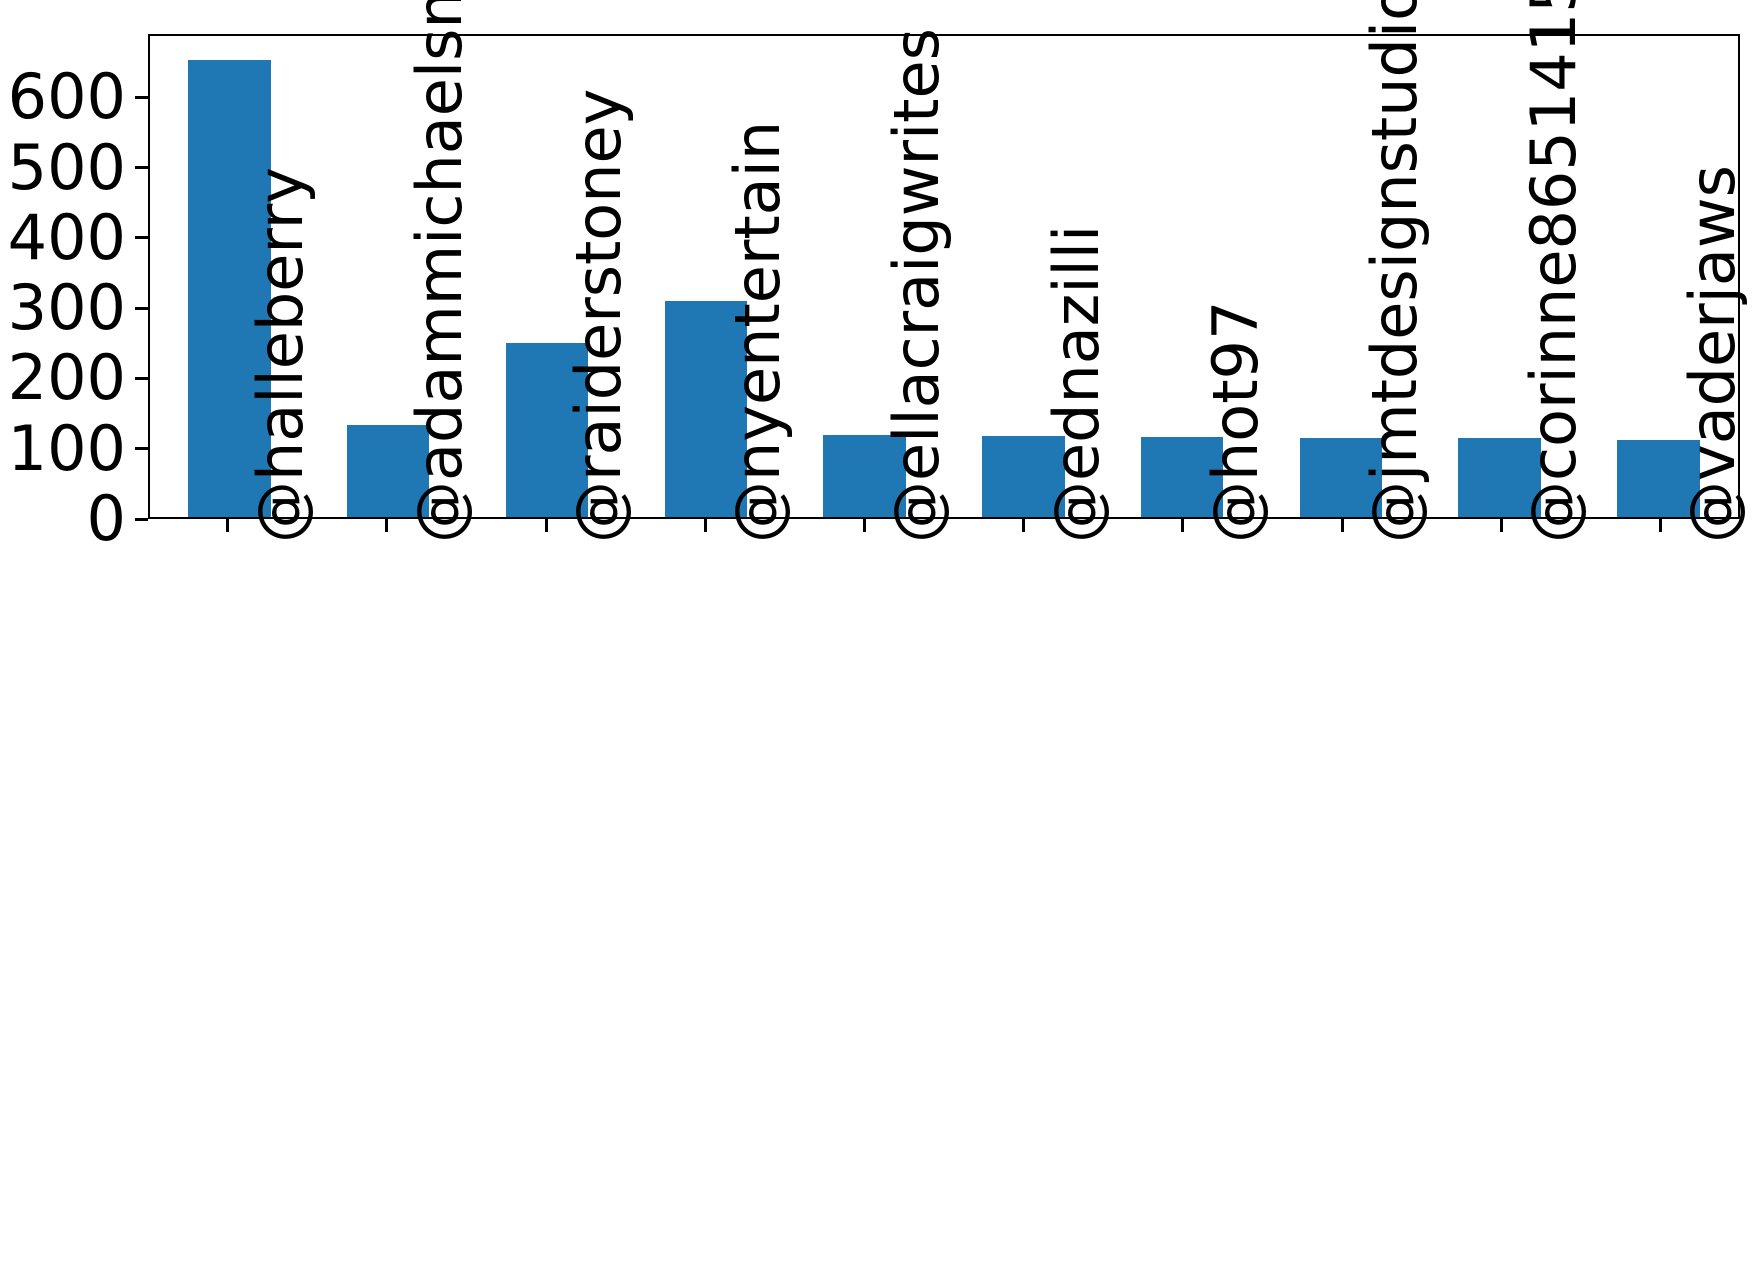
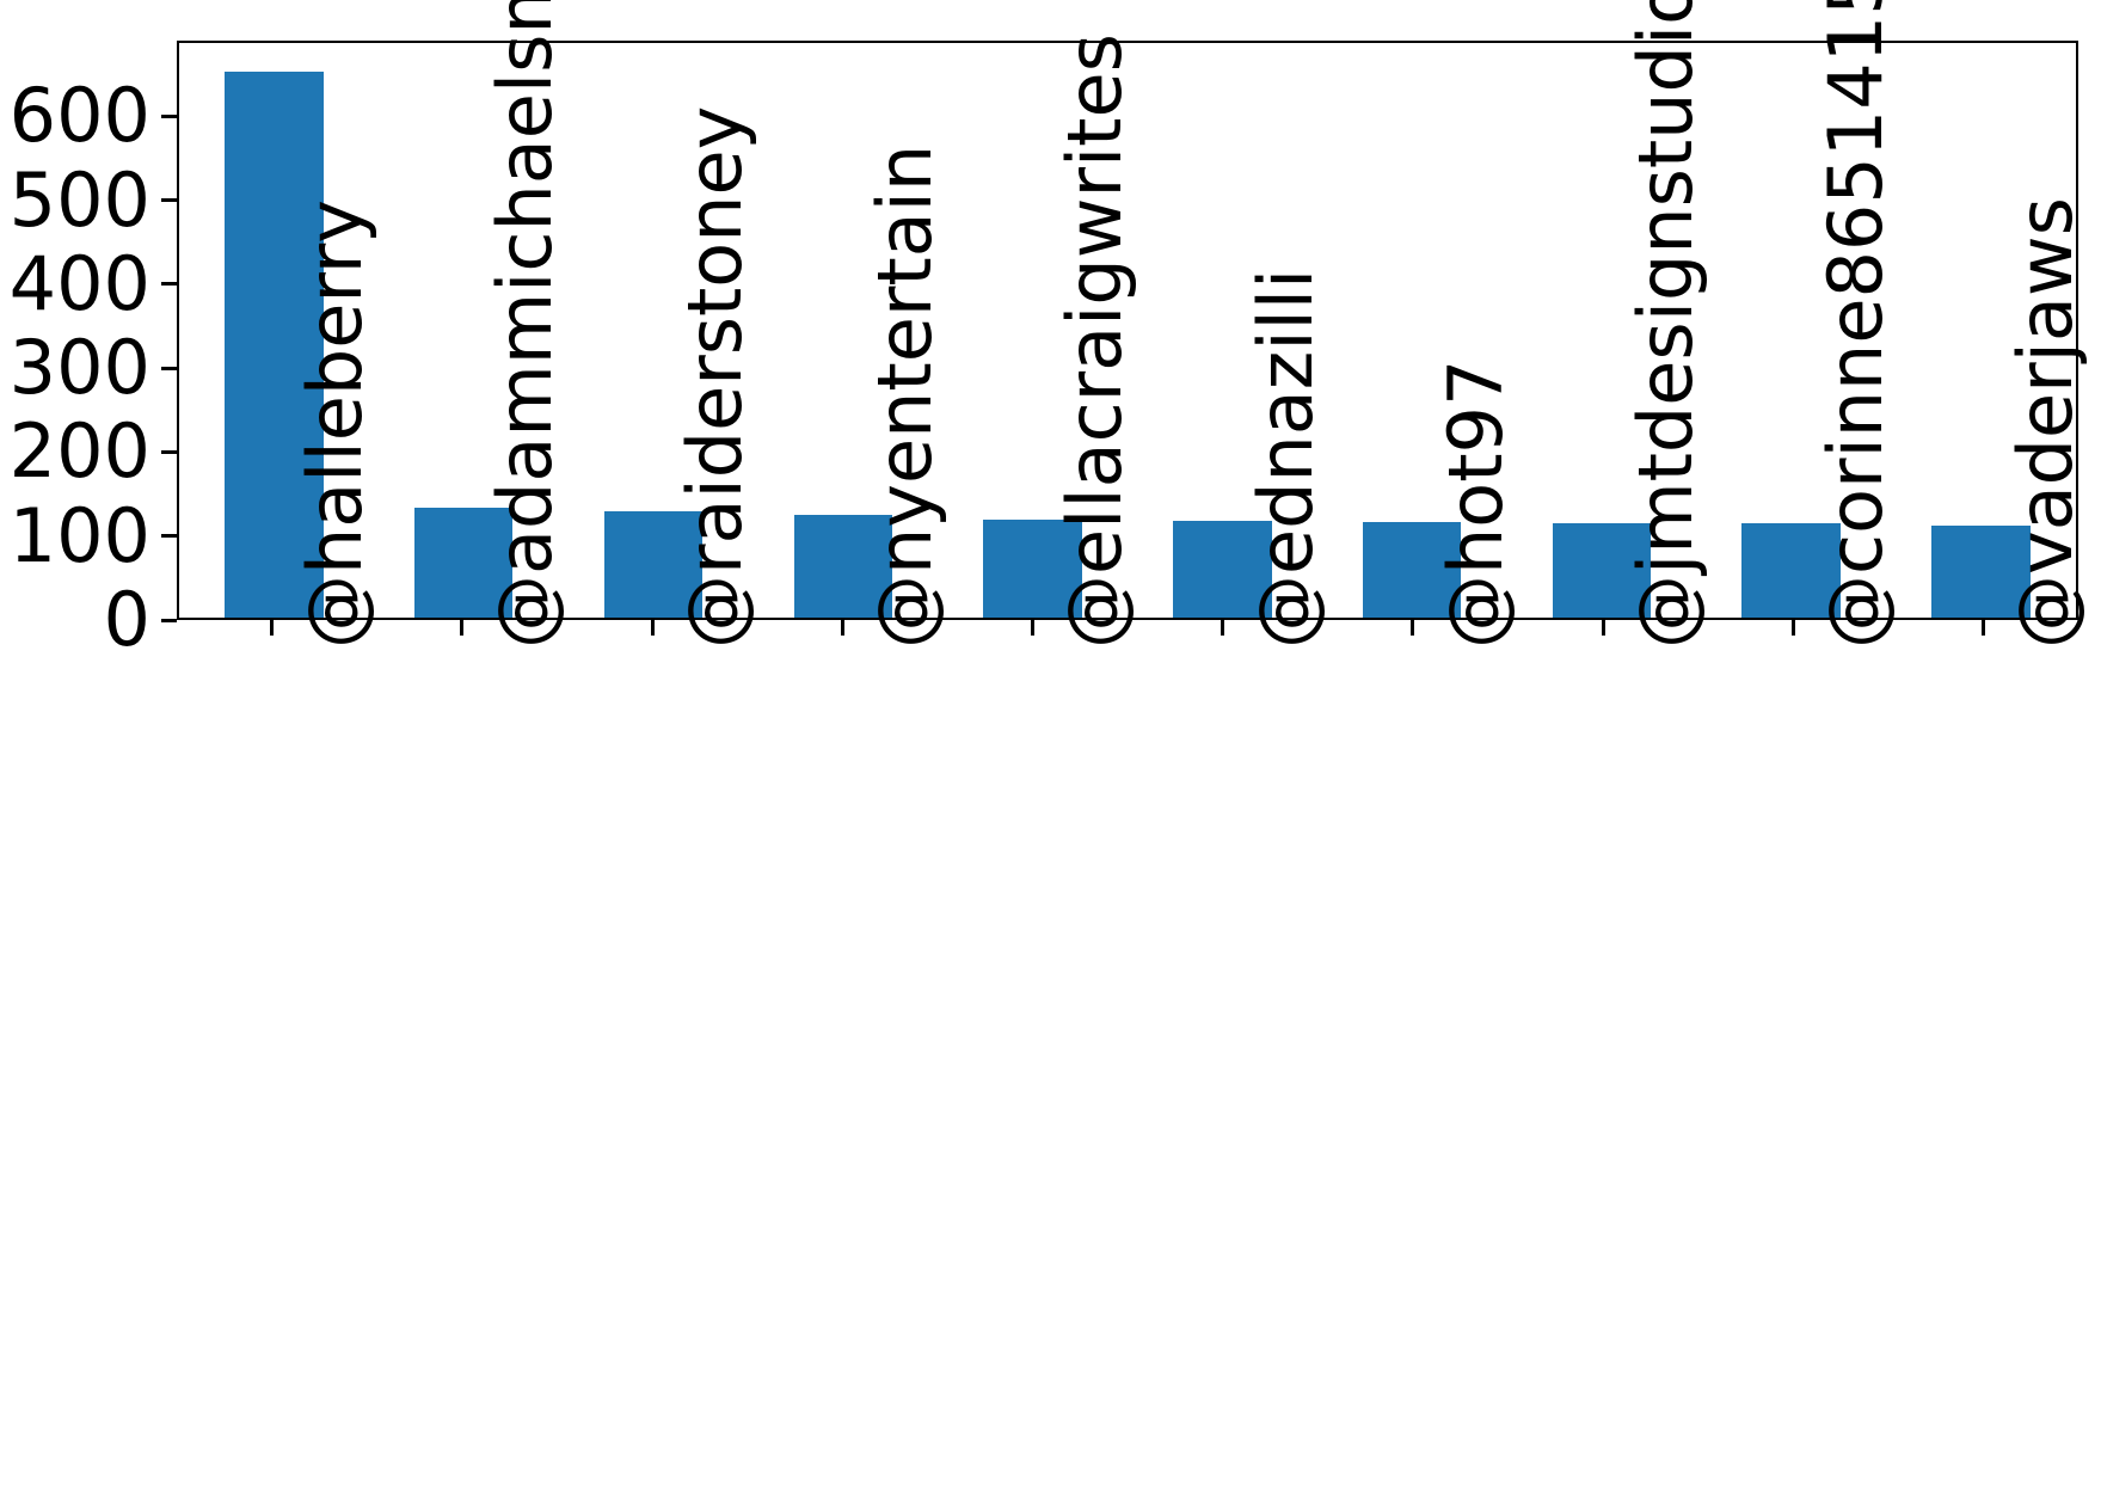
@raiderstoney: 250 -> 130
@nyentertain: 310 -> 120
